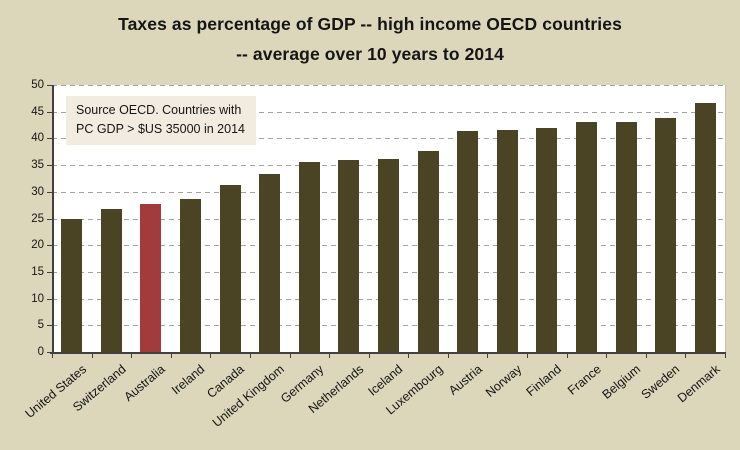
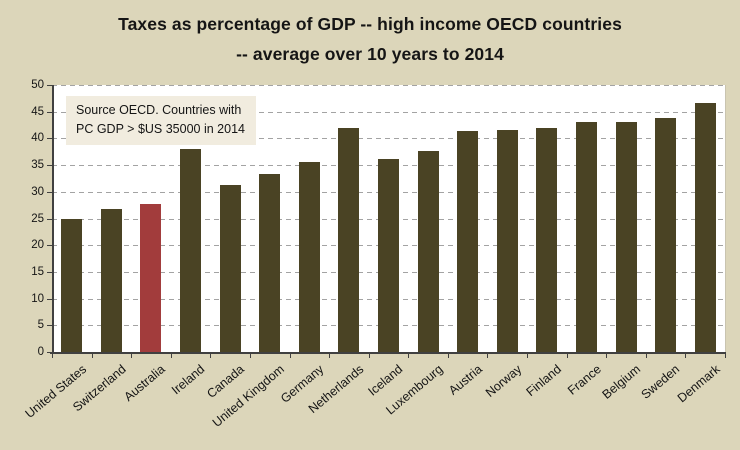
Ireland: 29 -> 38
Netherlands: 36 -> 42
